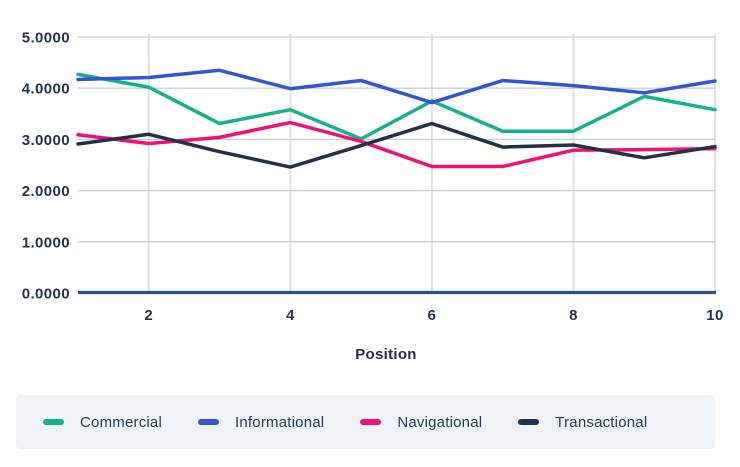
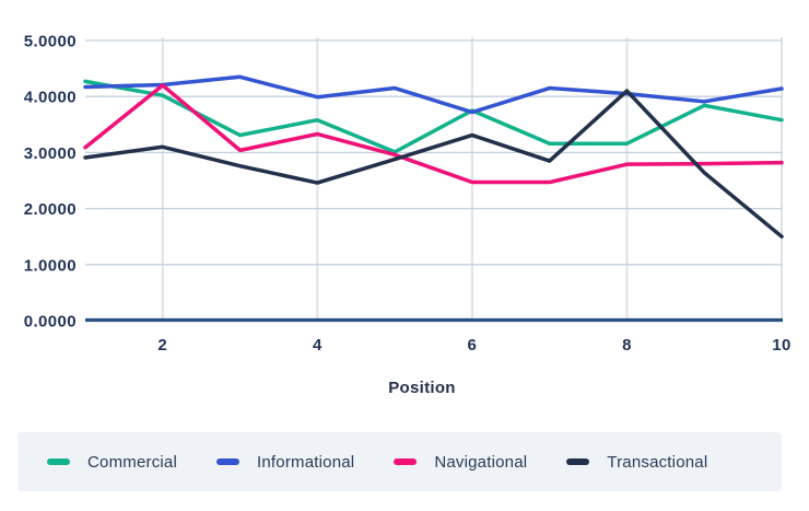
Navigational/2: 2.9 -> 4.2
Transactional/8: 2.9 -> 4.1
Transactional/10: 2.9 -> 1.5
